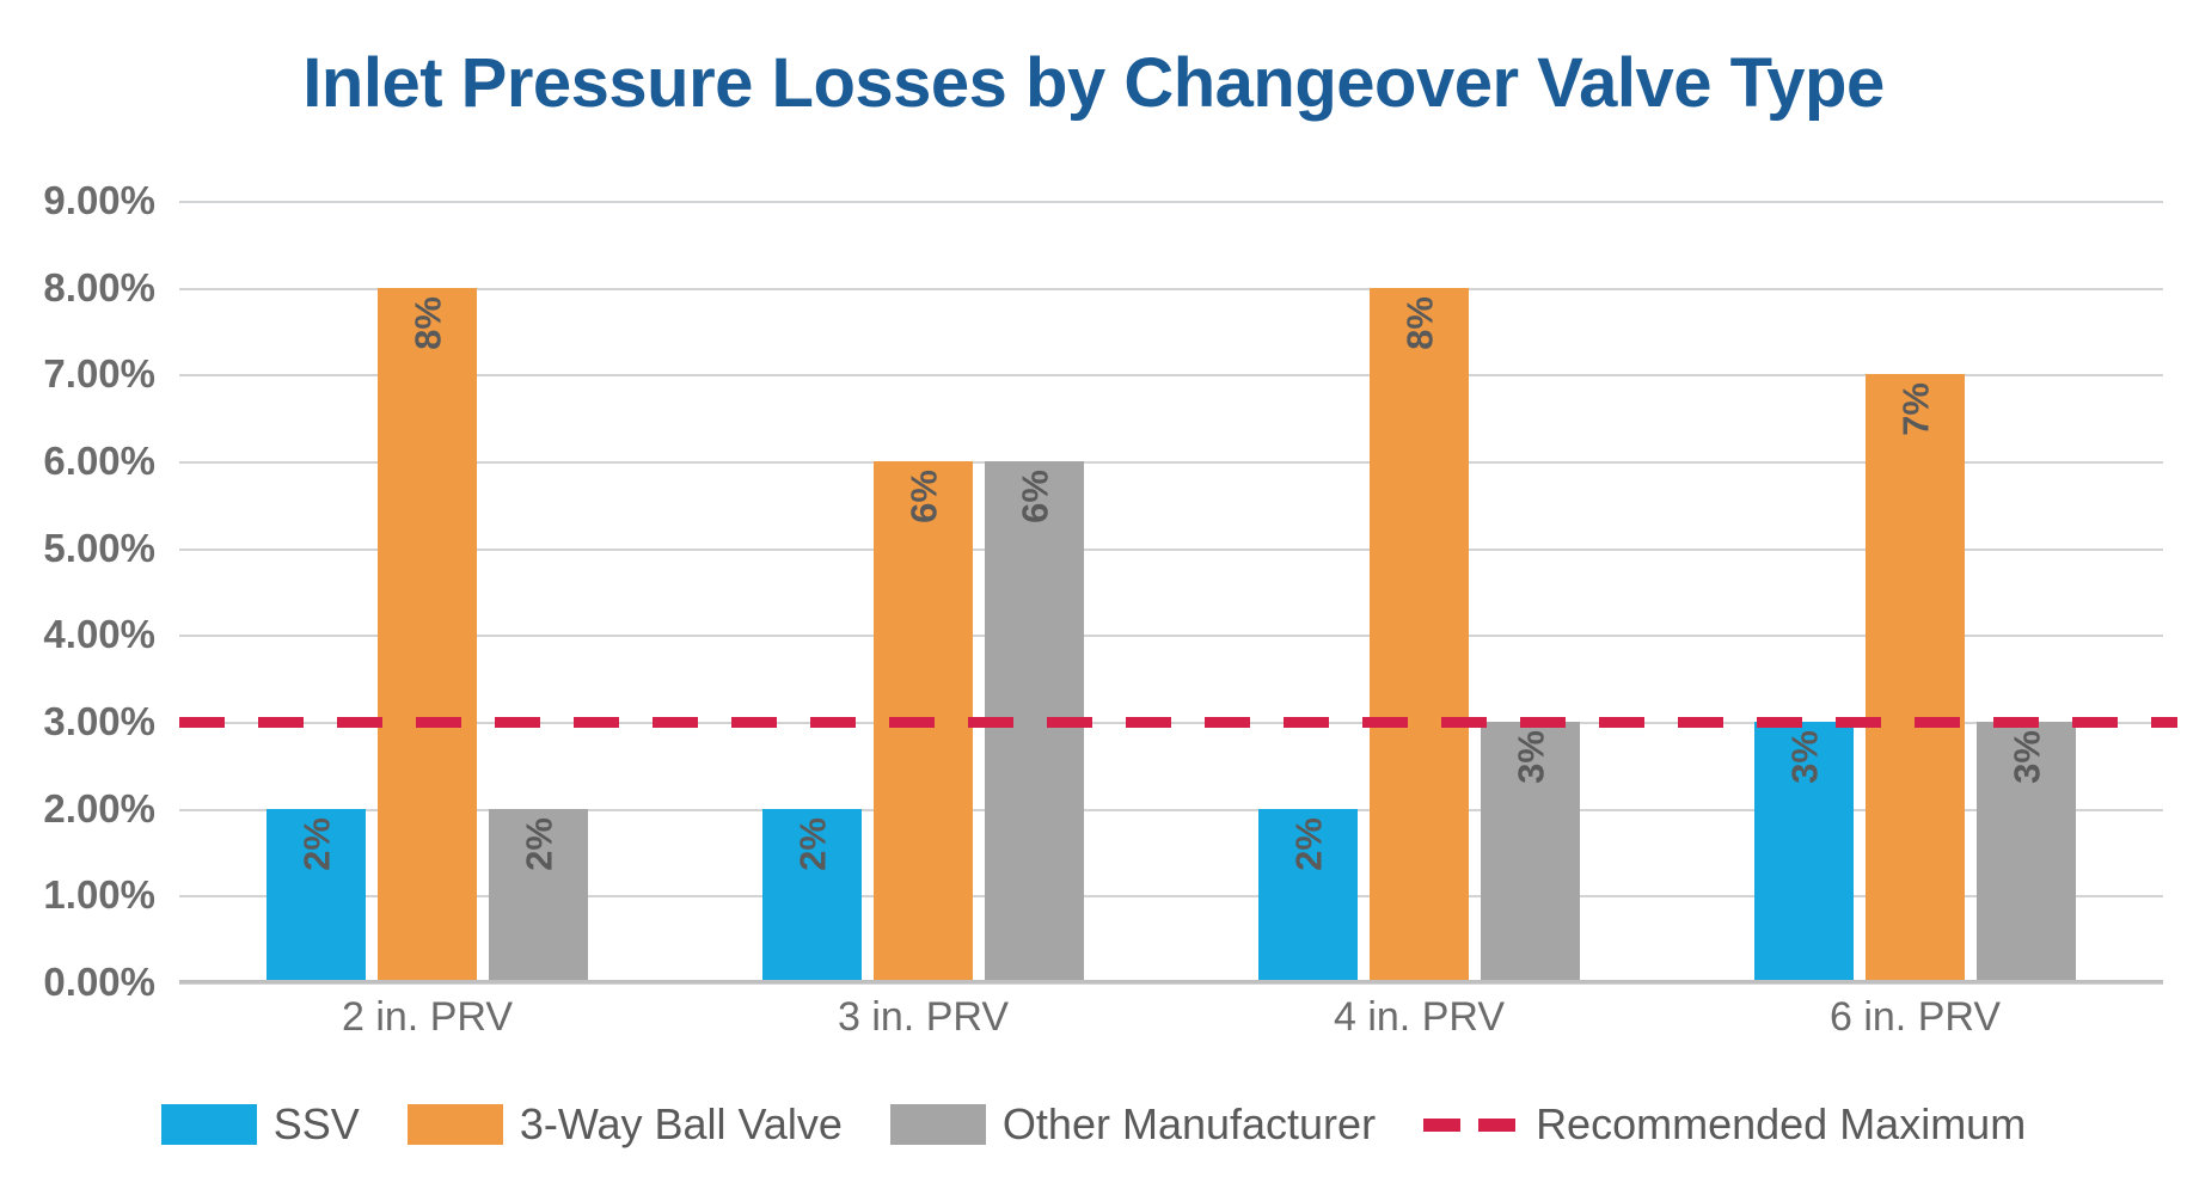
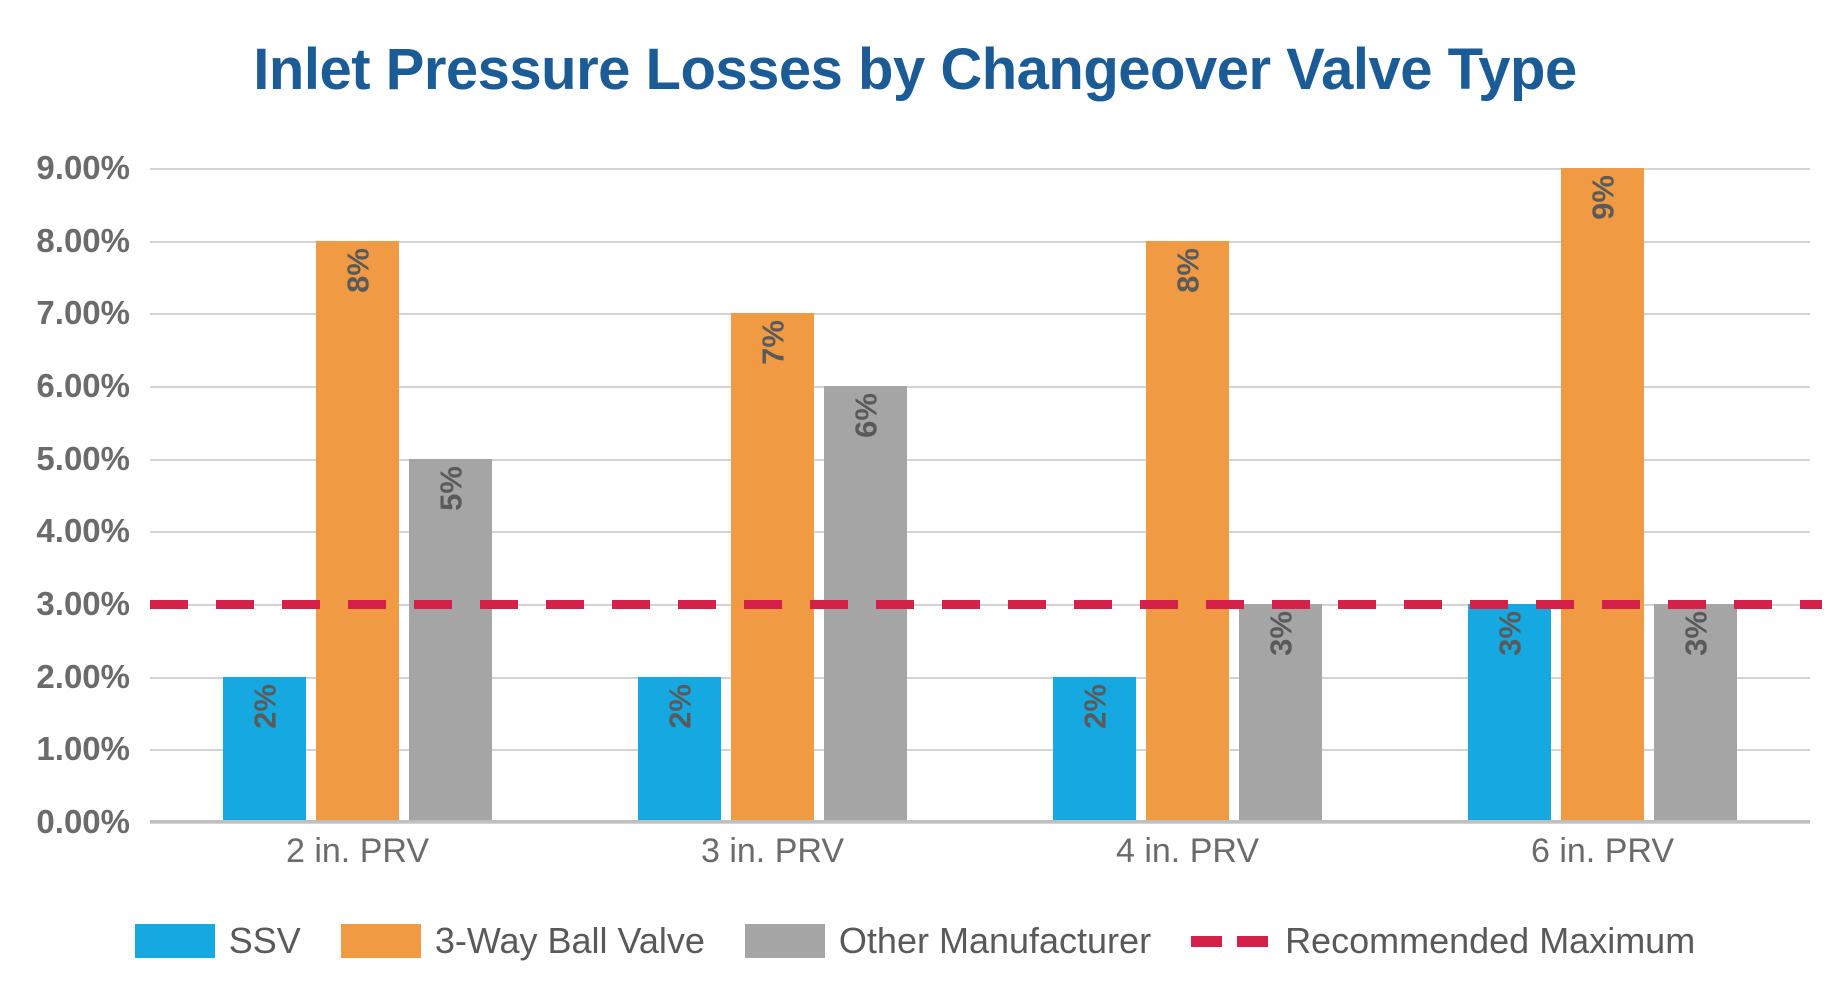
Other Manufacturer/2 in. PRV: 2% -> 5%
3-Way Ball Valve/3 in. PRV: 6% -> 7%
3-Way Ball Valve/6 in. PRV: 7% -> 9%
